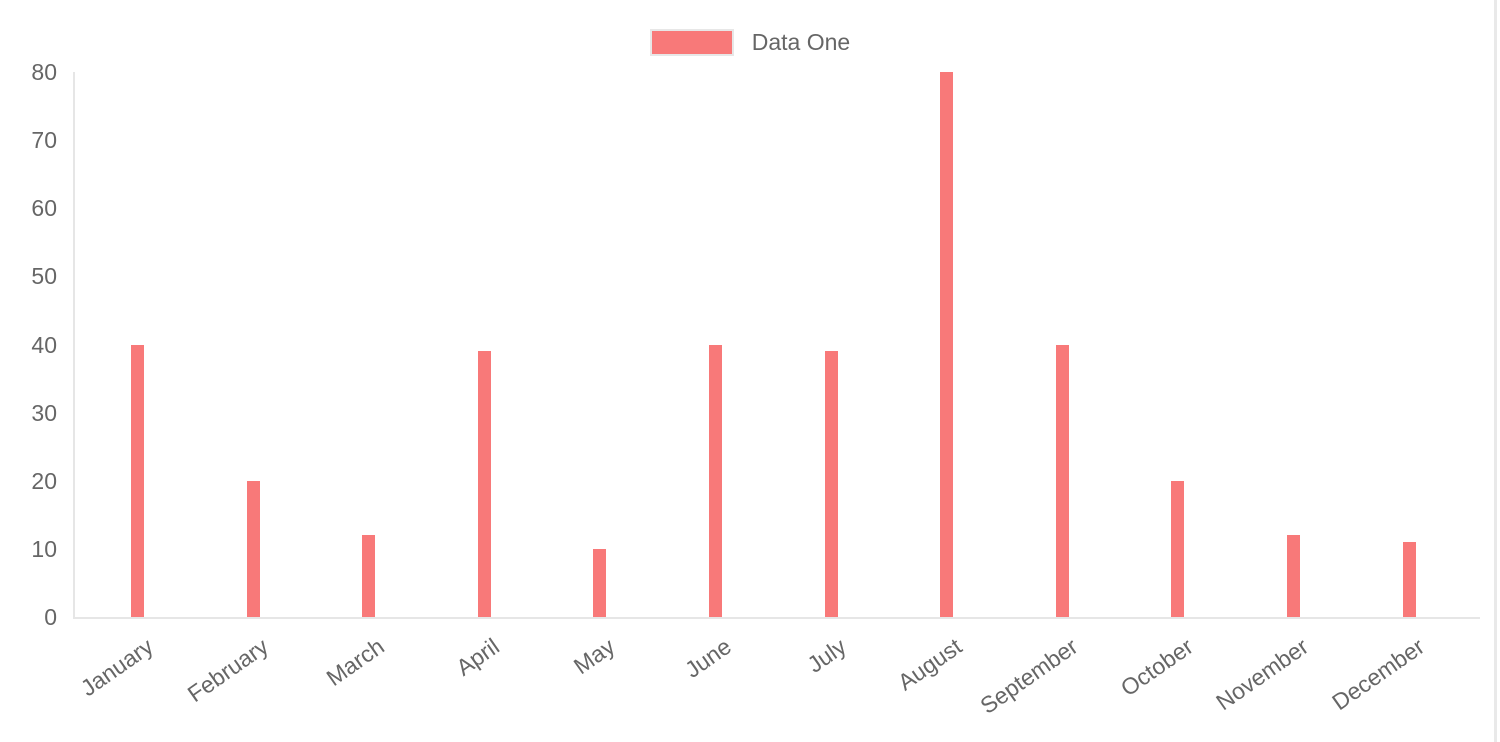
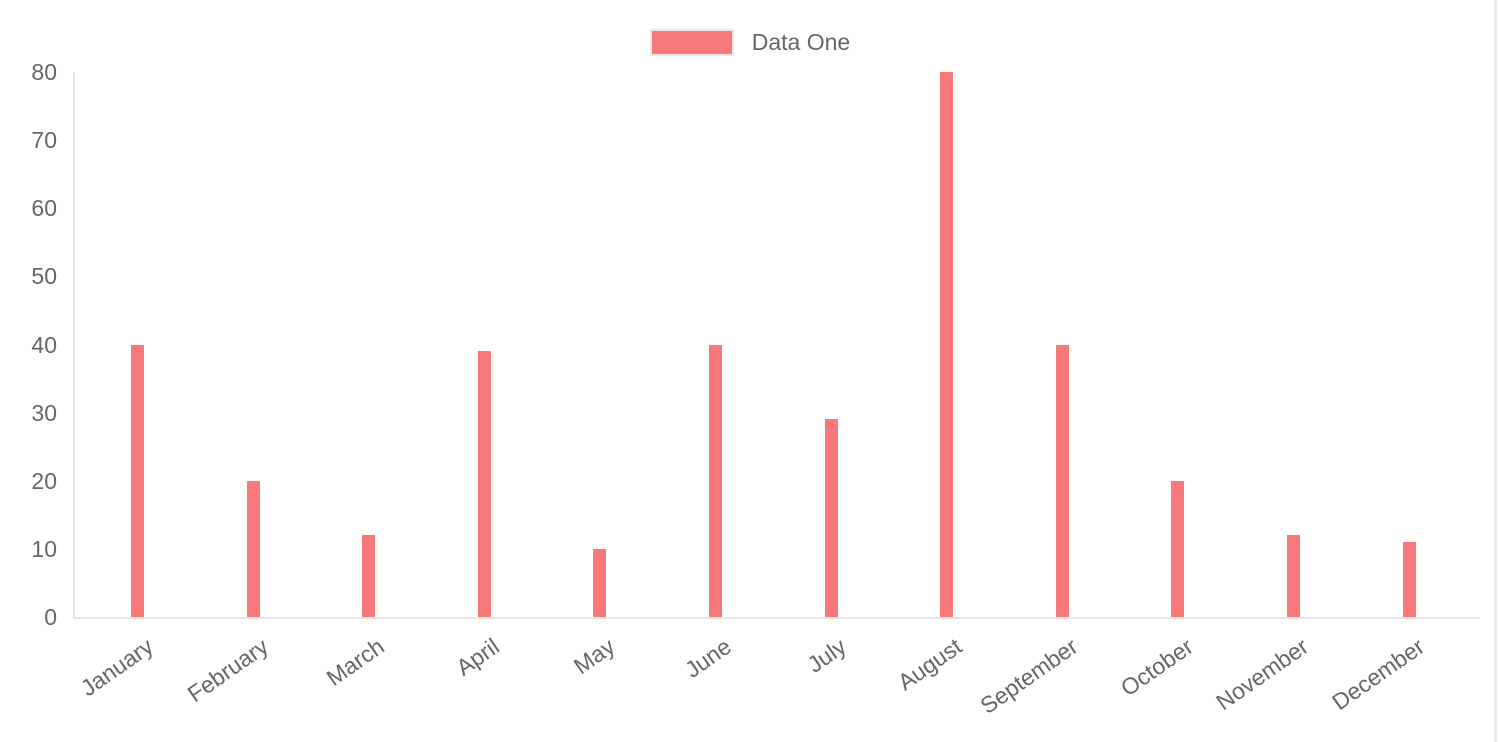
July: 39 -> 29
